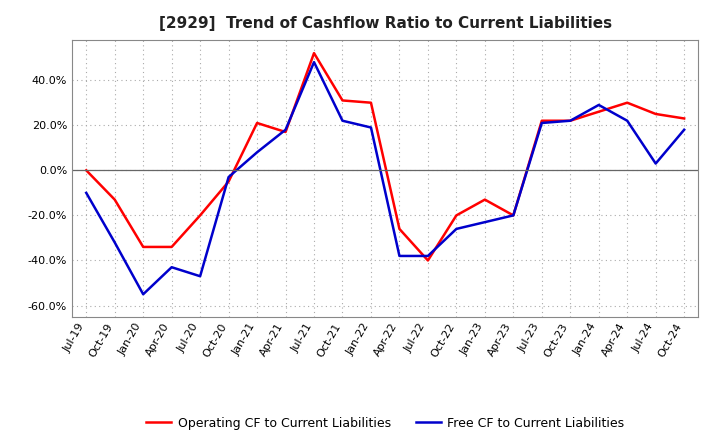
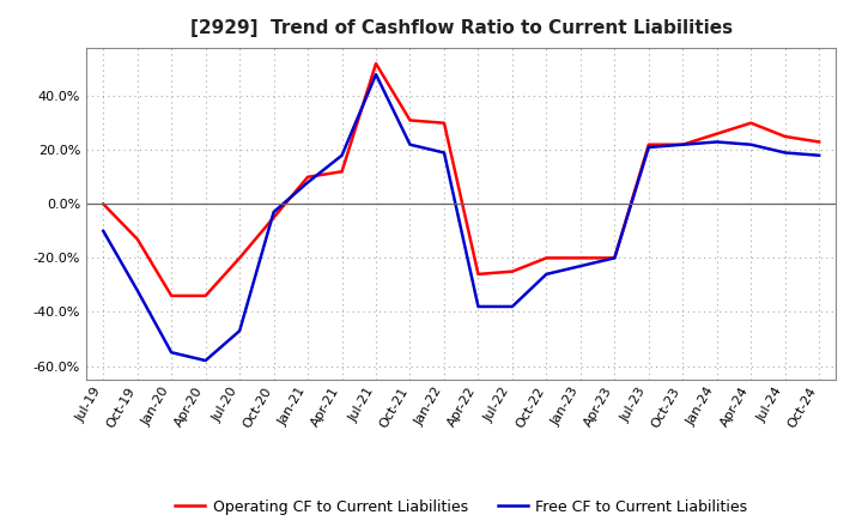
Free CF to Current Liabilities/Apr-20: -43% -> -58%
Operating CF to Current Liabilities/Jan-21: 21% -> 10%
Operating CF to Current Liabilities/Apr-21: 17% -> 12%
Operating CF to Current Liabilities/Jul-22: -40% -> -25%
Operating CF to Current Liabilities/Jan-23: -13% -> -20%
Free CF to Current Liabilities/Jan-24: 29% -> 23%
Free CF to Current Liabilities/Jul-24: 3% -> 19%
